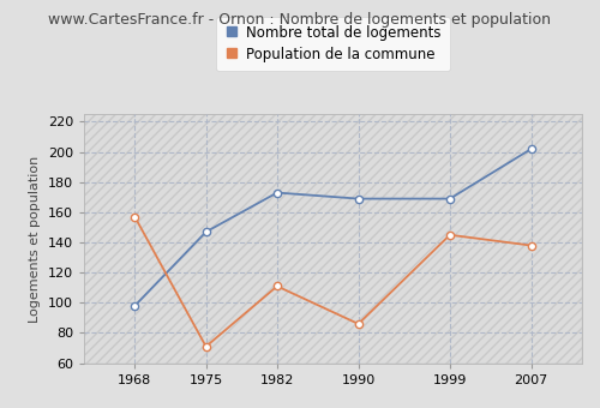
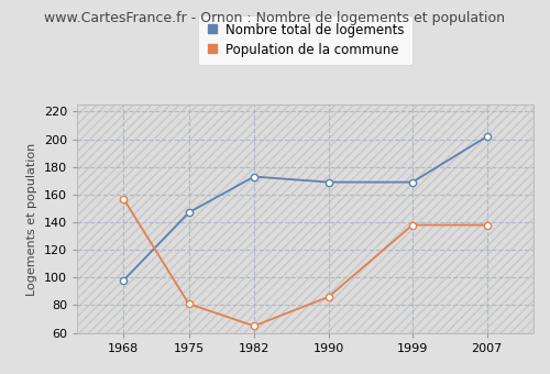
Population de la commune/1975: 71 -> 81
Population de la commune/1982: 111 -> 65
Population de la commune/1999: 145 -> 138
